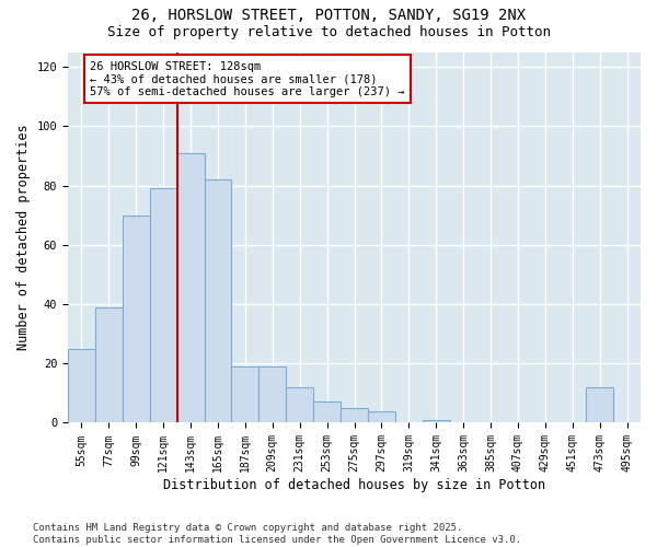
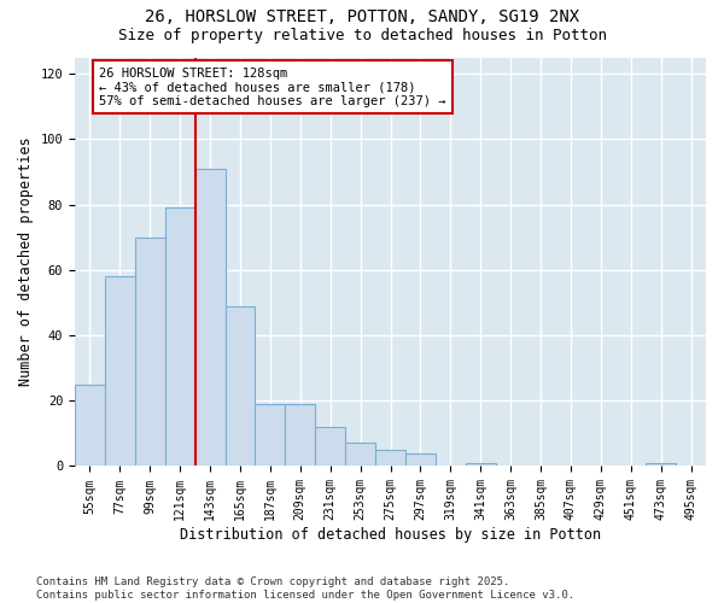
77sqm: 39 -> 58
165sqm: 82 -> 49
473sqm: 12 -> 1
